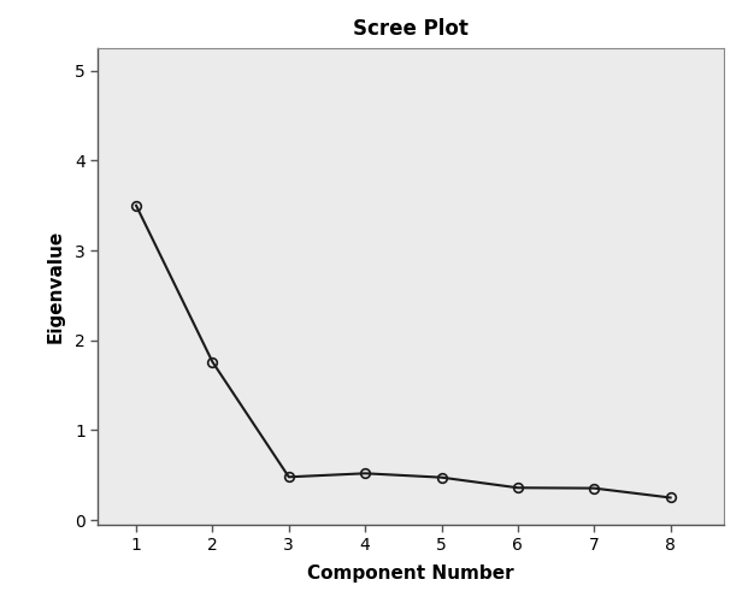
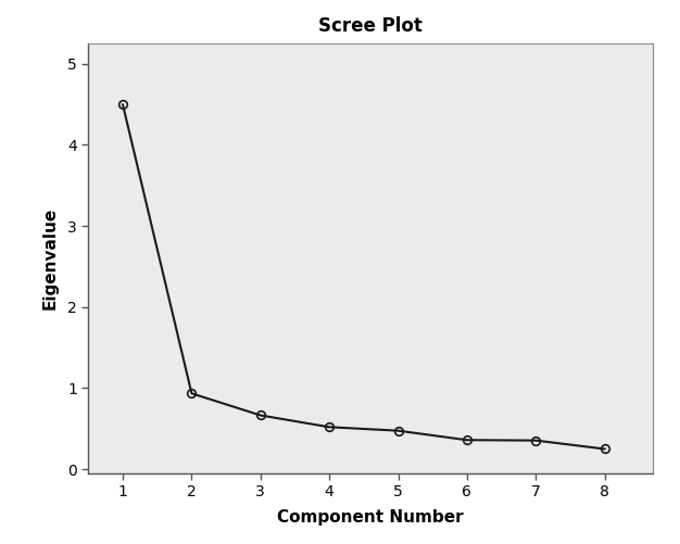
1: 3.50 -> 4.50
2: 1.76 -> 0.94
3: 0.48 -> 0.67
